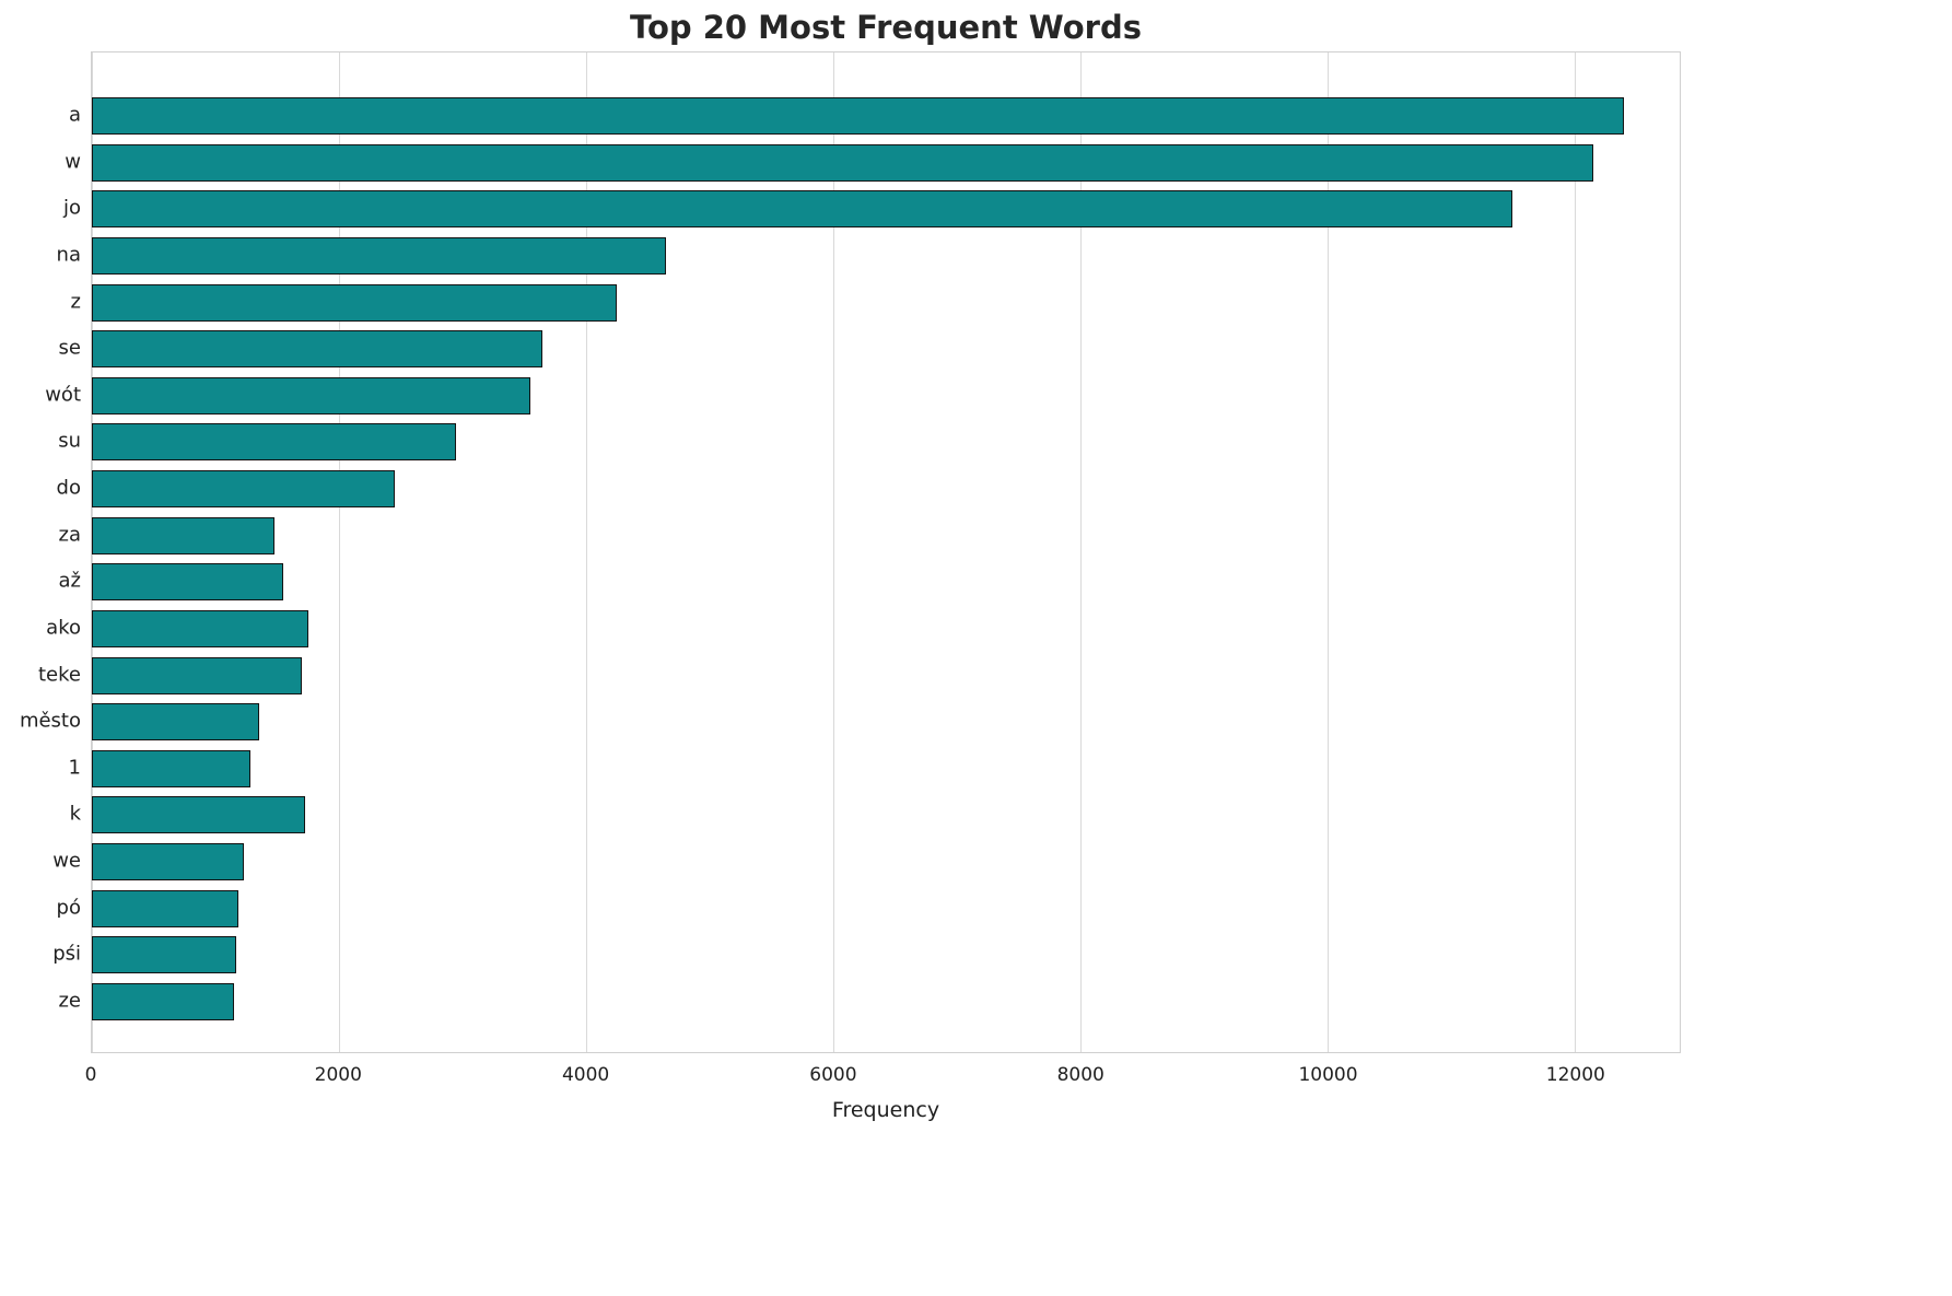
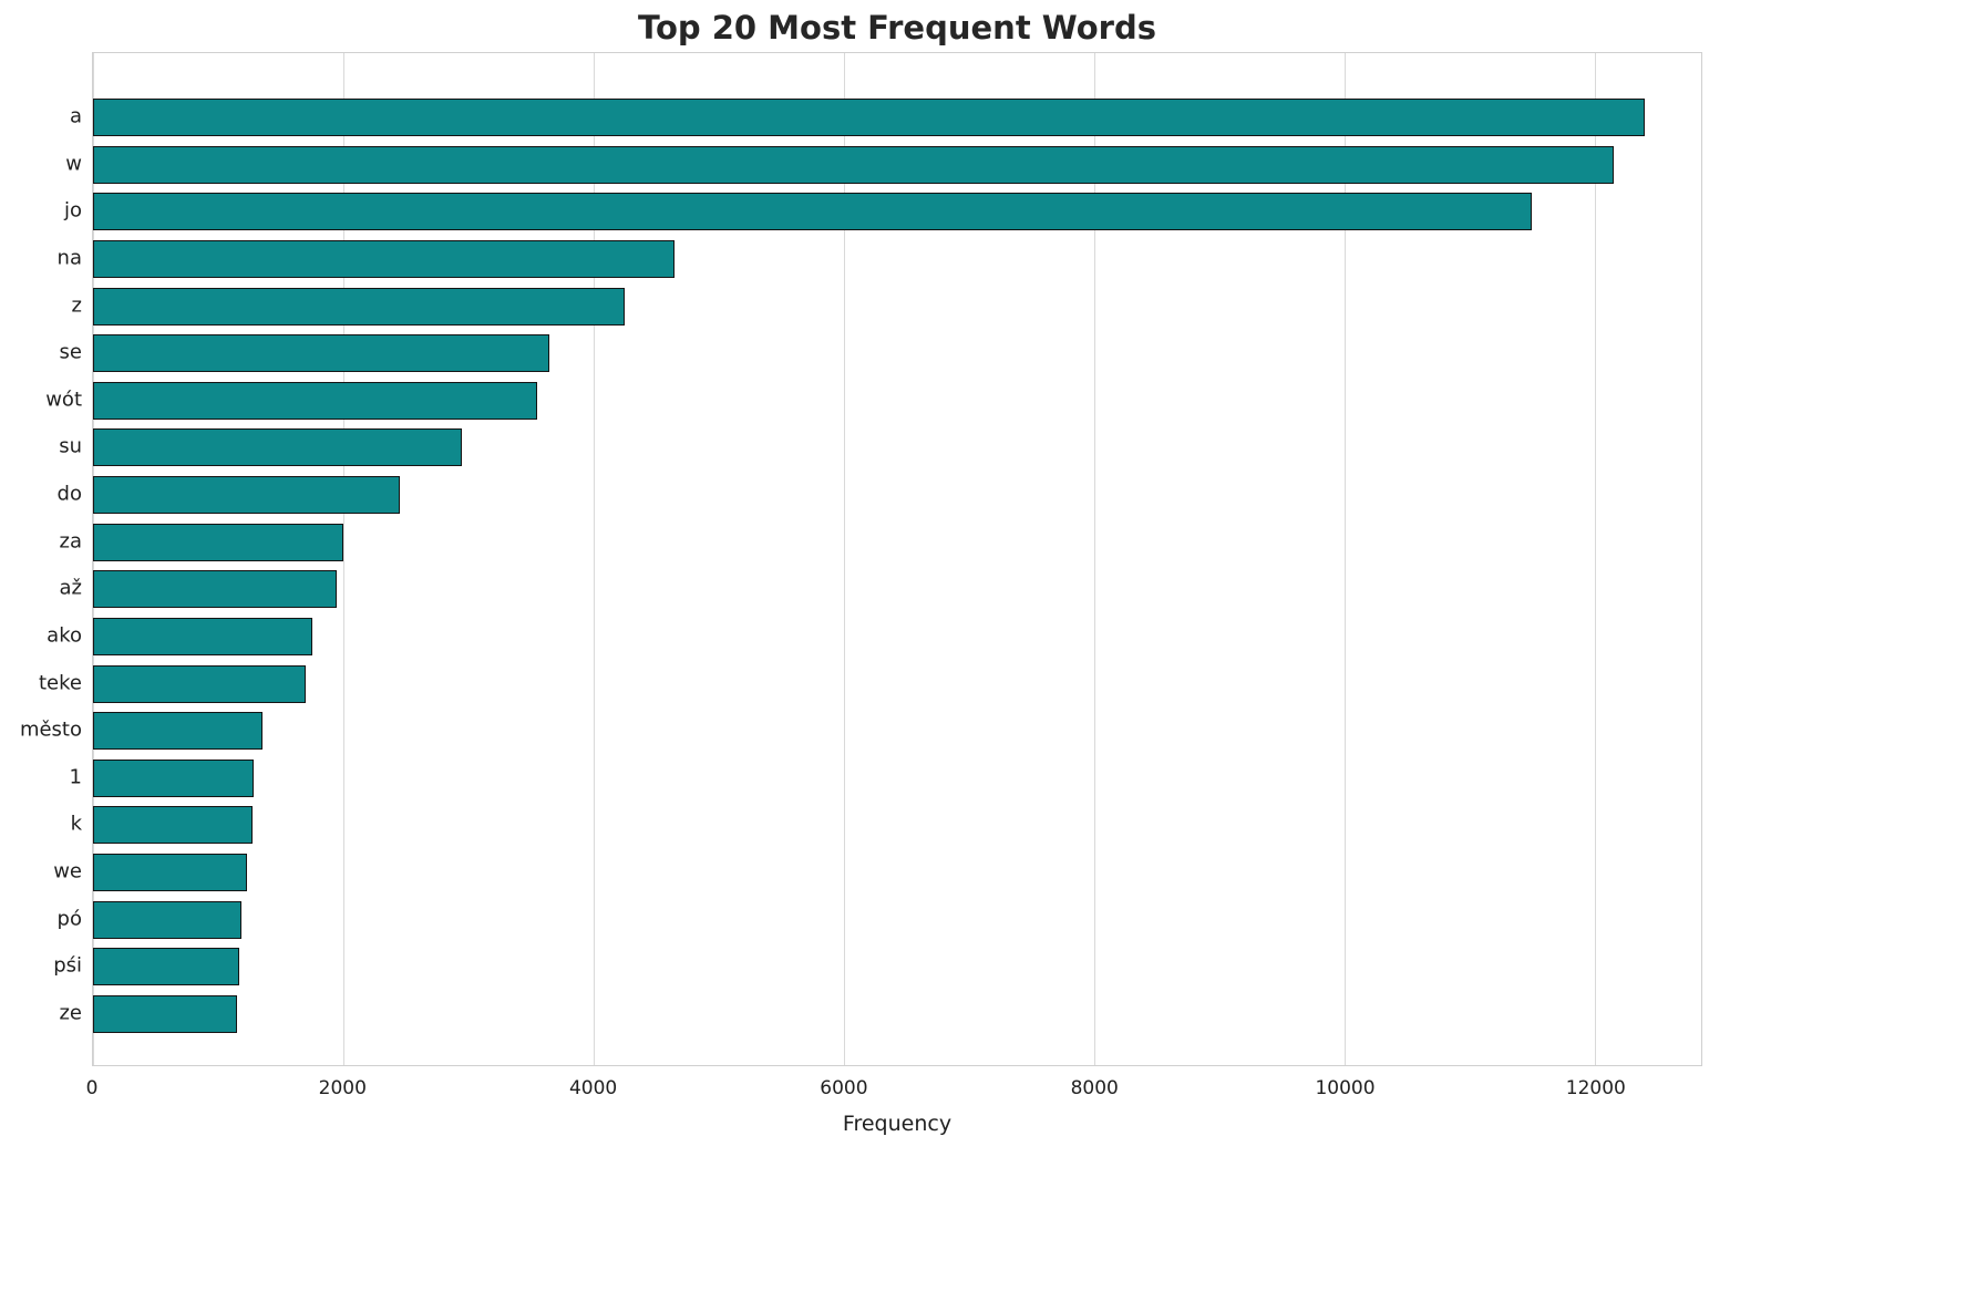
za: 1480 -> 2000
až: 1550 -> 1950
k: 1730 -> 1270
